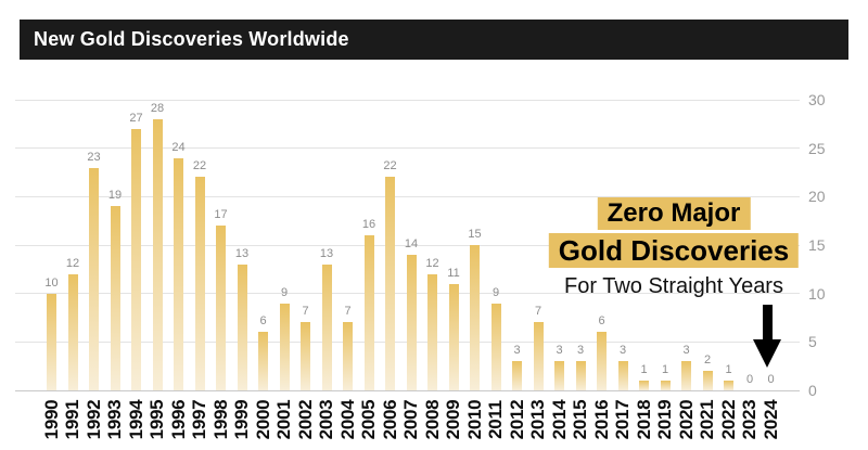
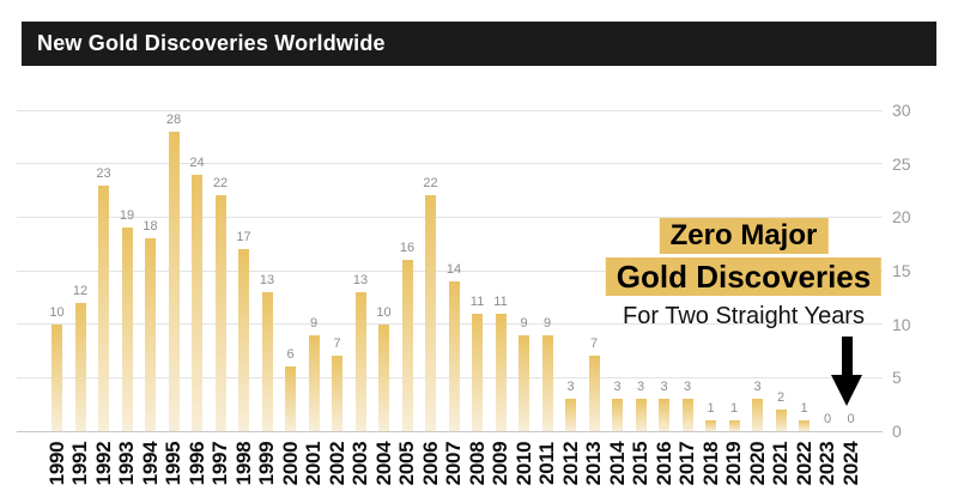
1994: 27 -> 18
2004: 7 -> 10
2008: 12 -> 11
2010: 15 -> 9
2016: 6 -> 3
